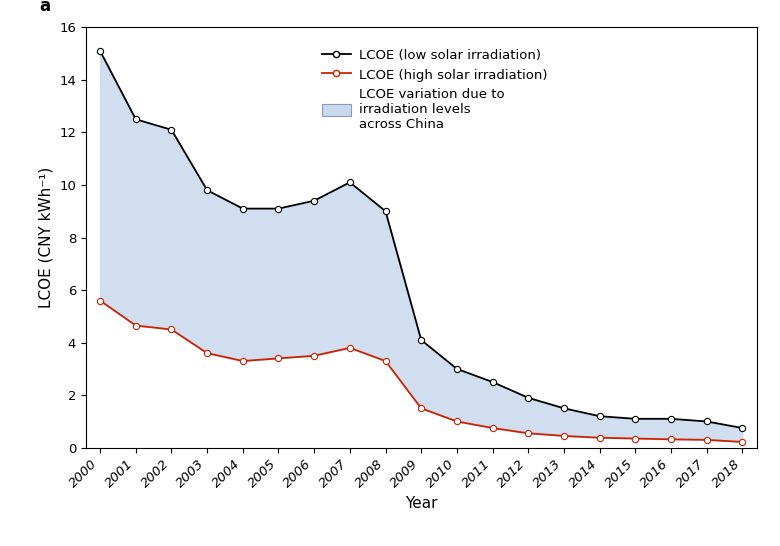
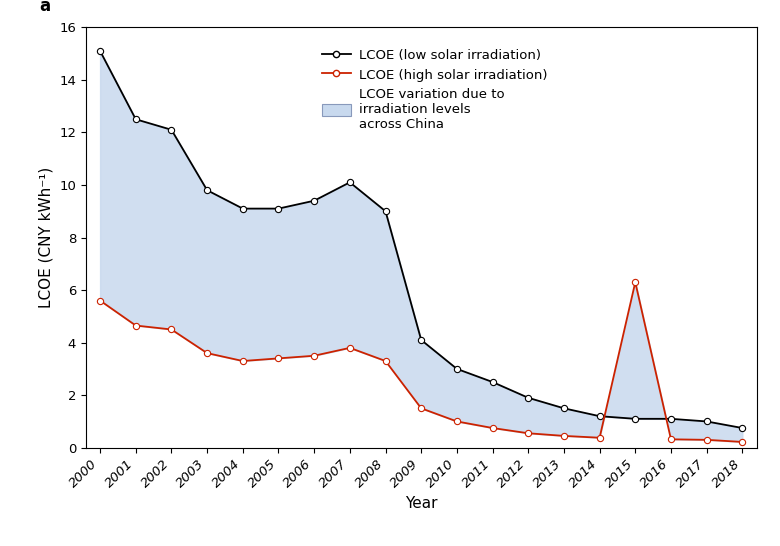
LCOE (high solar irradiation)/2015: 0.35 -> 6.30
